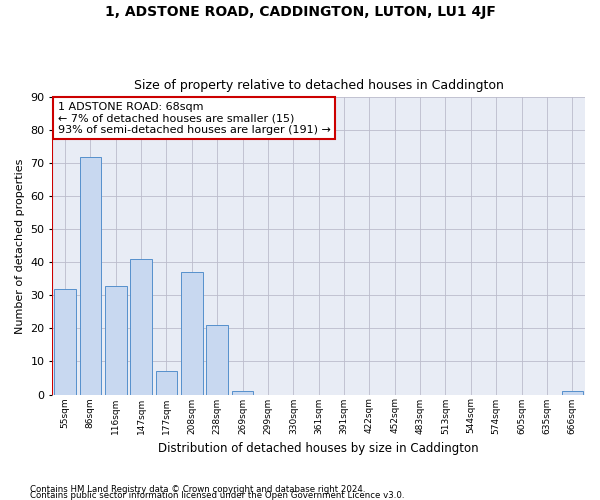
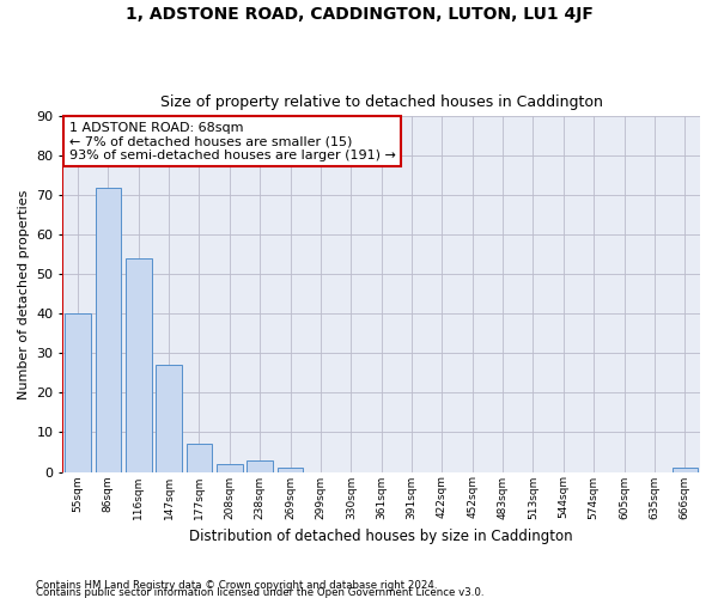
55sqm: 32 -> 40
116sqm: 33 -> 54
147sqm: 41 -> 27
208sqm: 37 -> 2
238sqm: 21 -> 3
